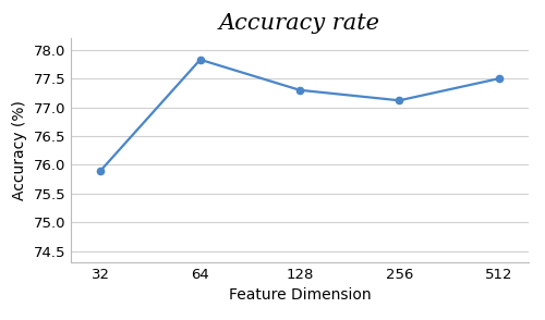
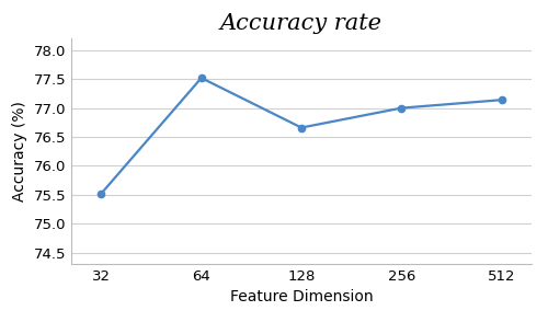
32: 75.90 -> 75.52
64: 77.83 -> 77.52
128: 77.30 -> 76.66
256: 77.12 -> 77.00
512: 77.50 -> 77.14
